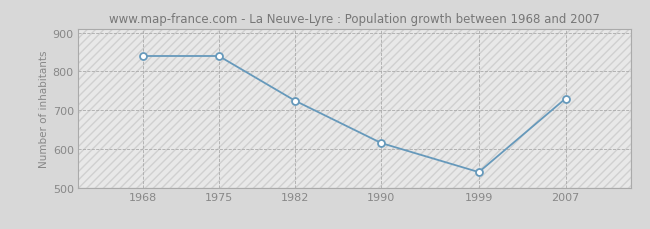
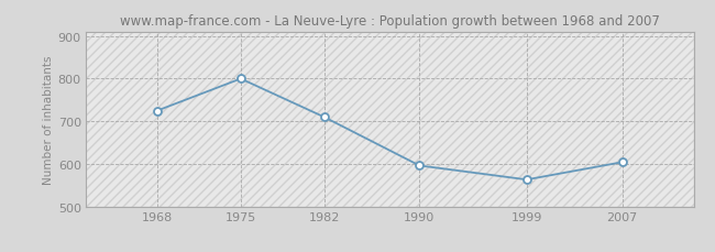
1968: 840 -> 725
1975: 840 -> 800
1982: 725 -> 710
1990: 615 -> 596
1999: 540 -> 563
2007: 730 -> 604
